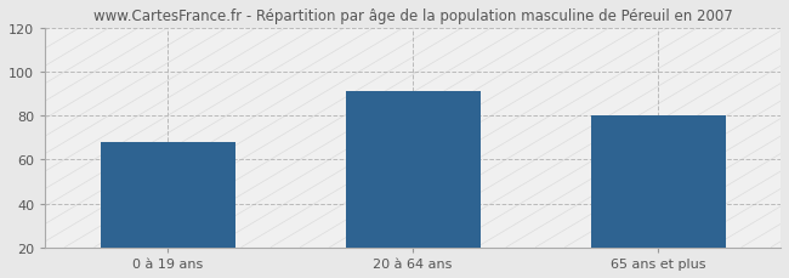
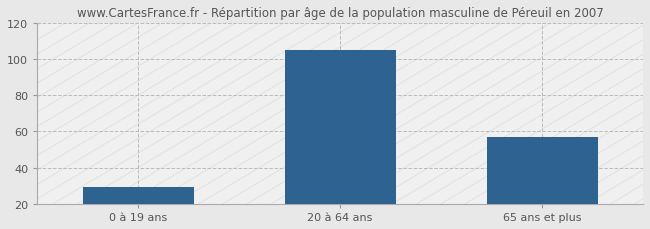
0 à 19 ans: 68 -> 29
20 à 64 ans: 91 -> 105
65 ans et plus: 80 -> 57
